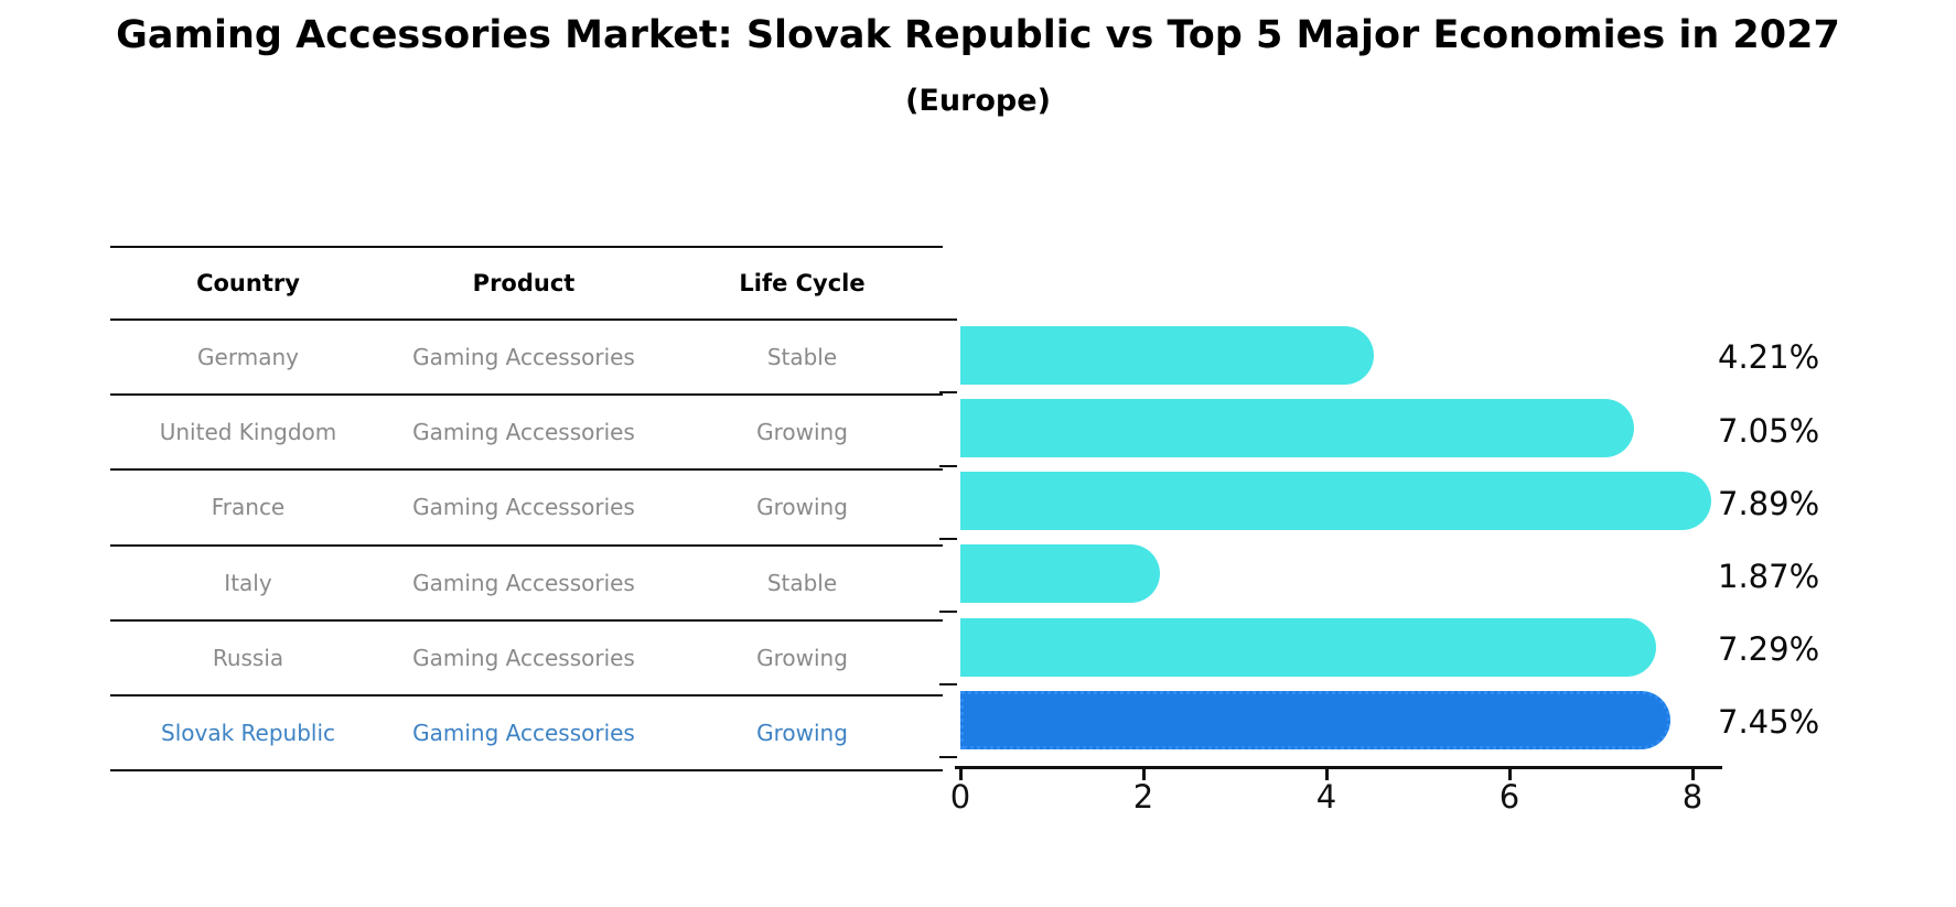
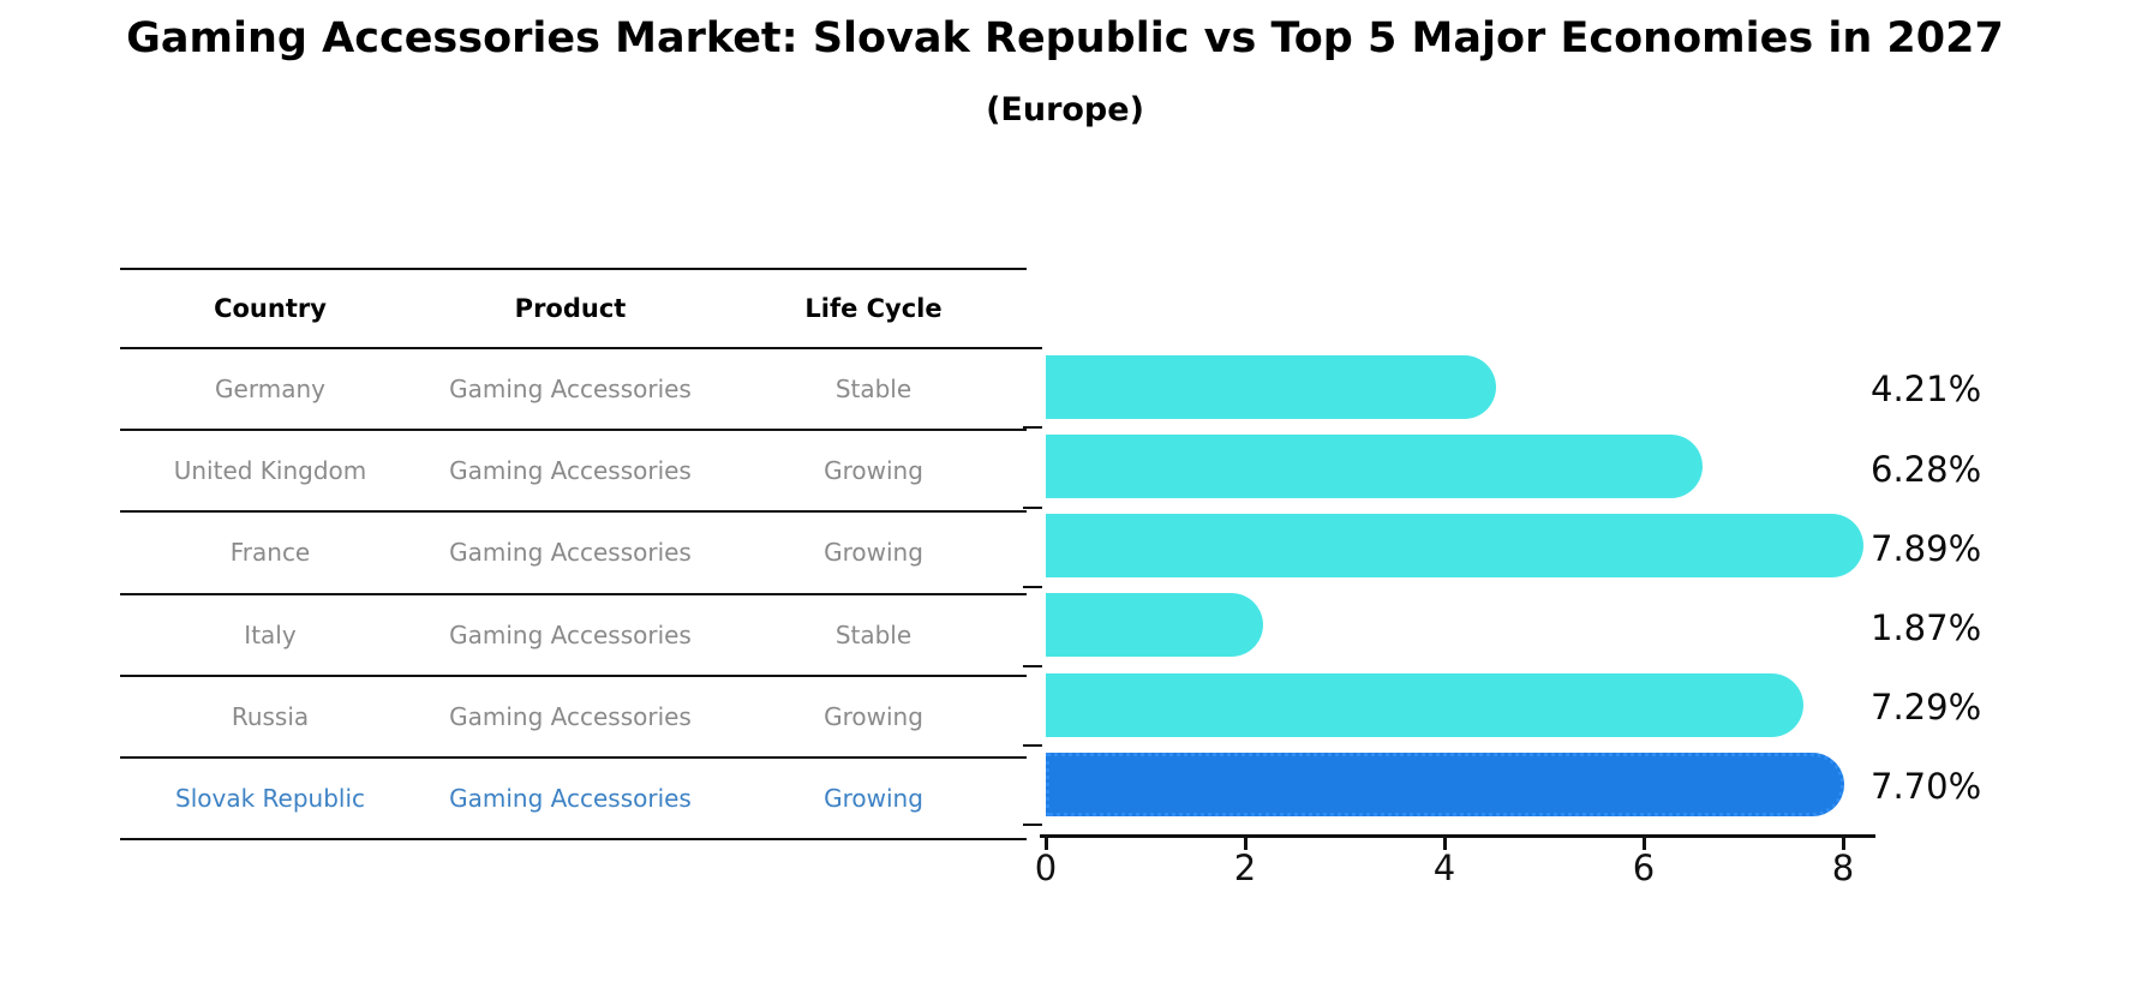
United Kingdom: 7.05% -> 6.28%
Slovak Republic: 7.45% -> 7.70%
